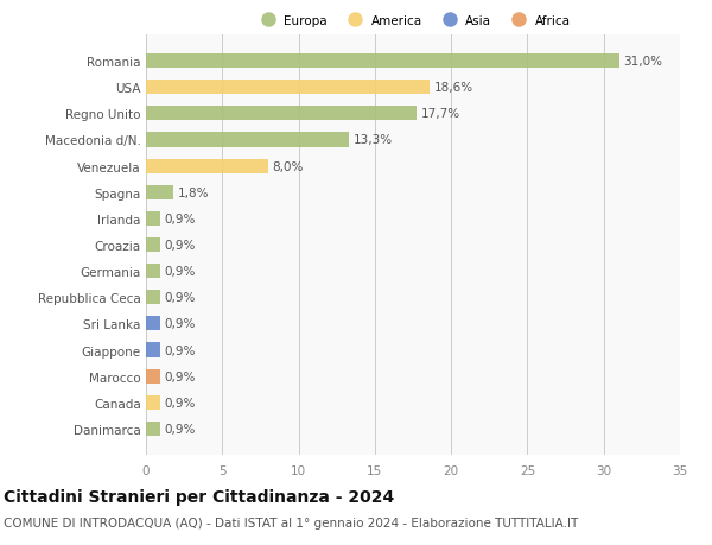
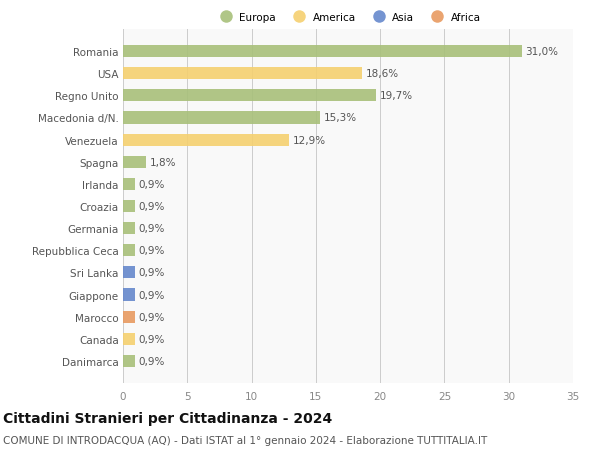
Regno Unito: 17,7% -> 19,7%
Macedonia d/N.: 13,3% -> 15,3%
Venezuela: 8,0% -> 12,9%
